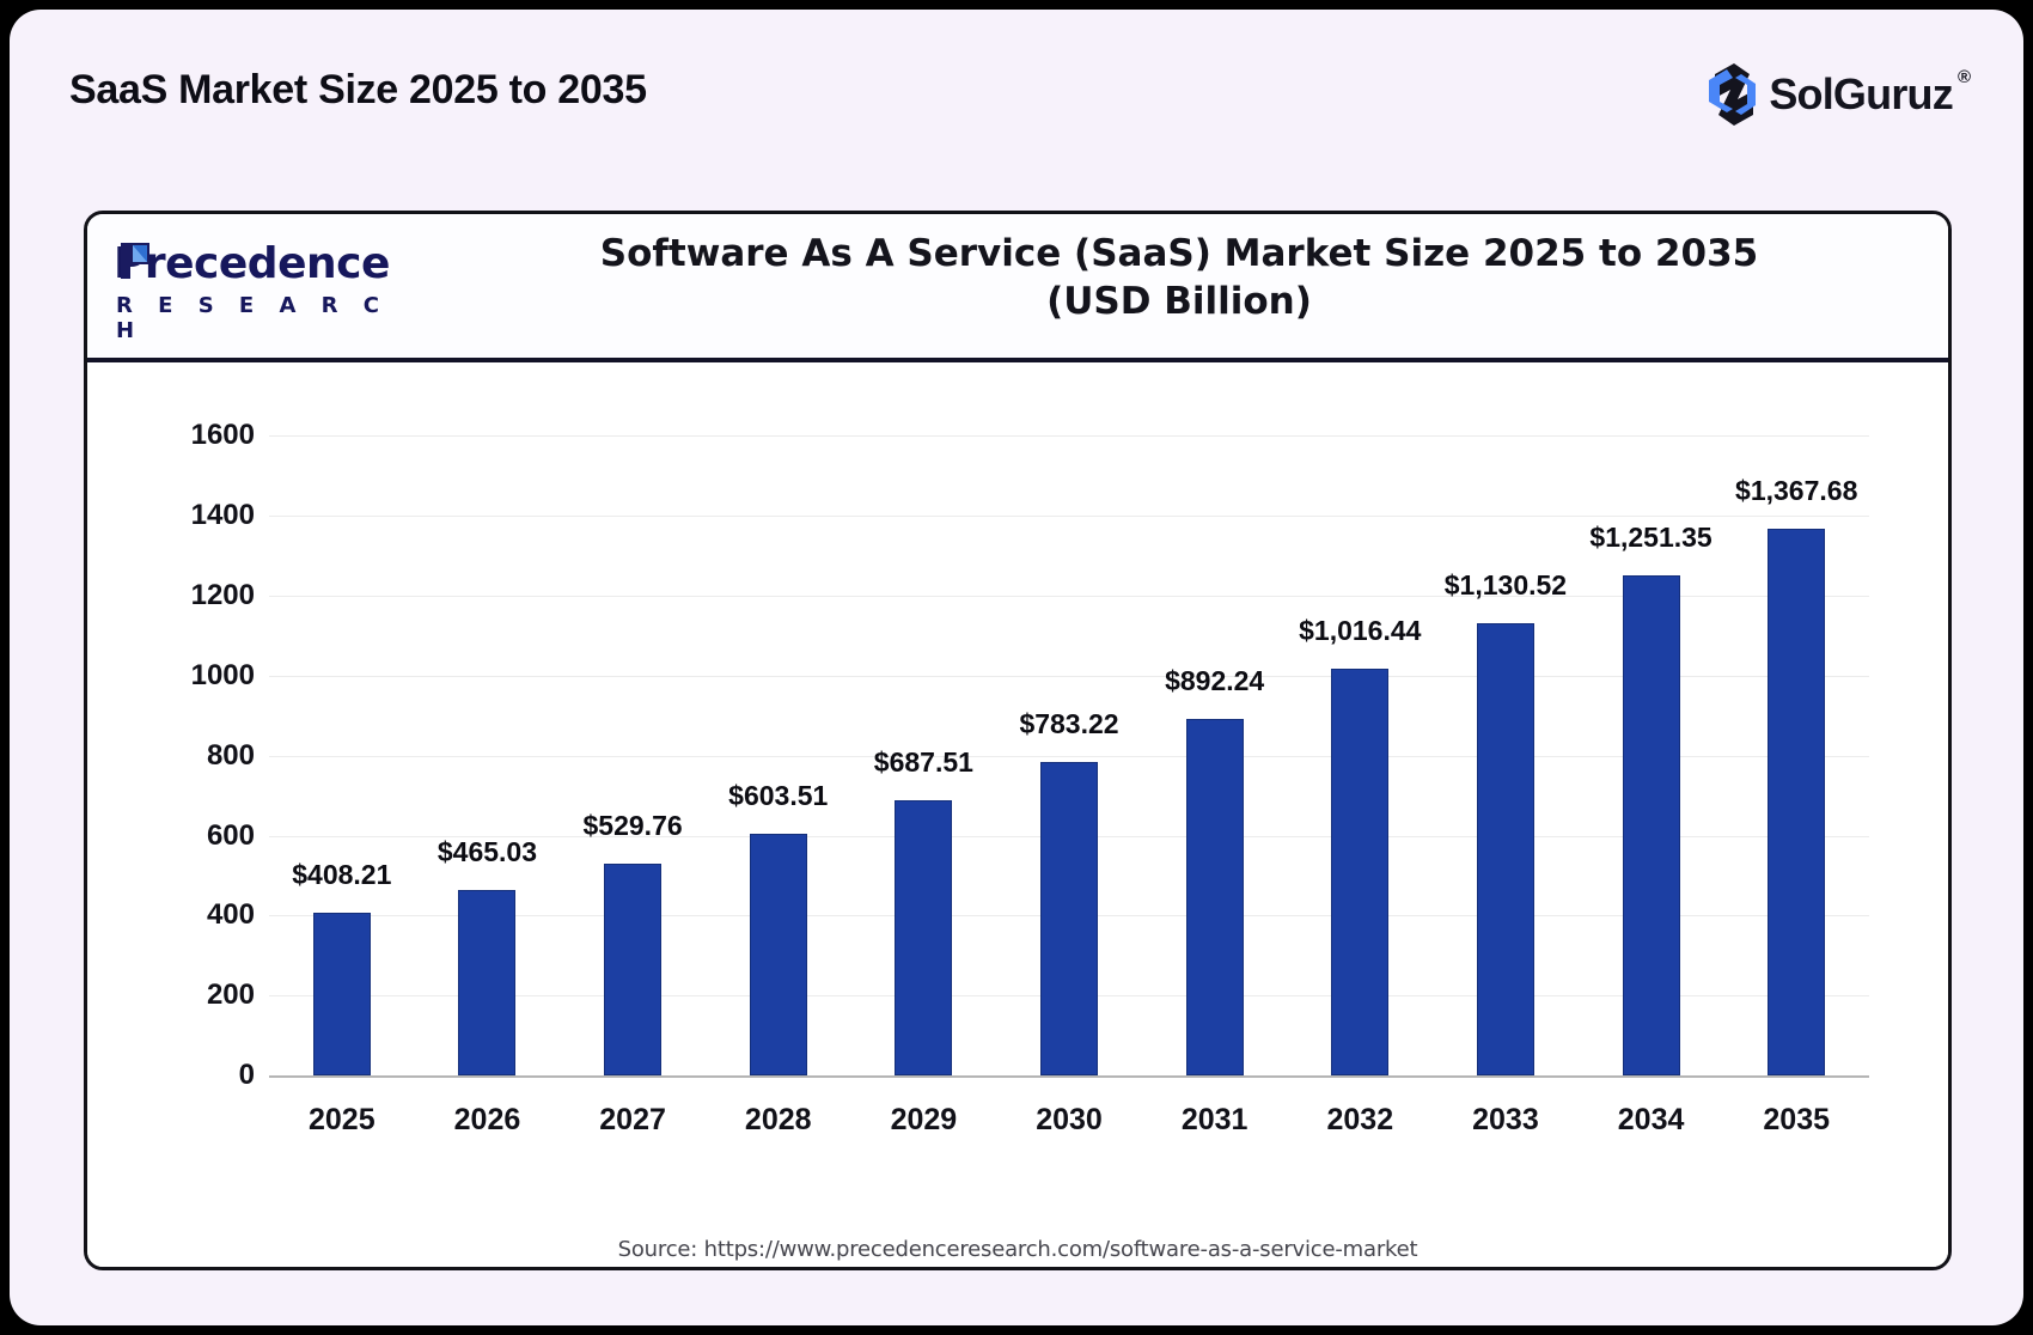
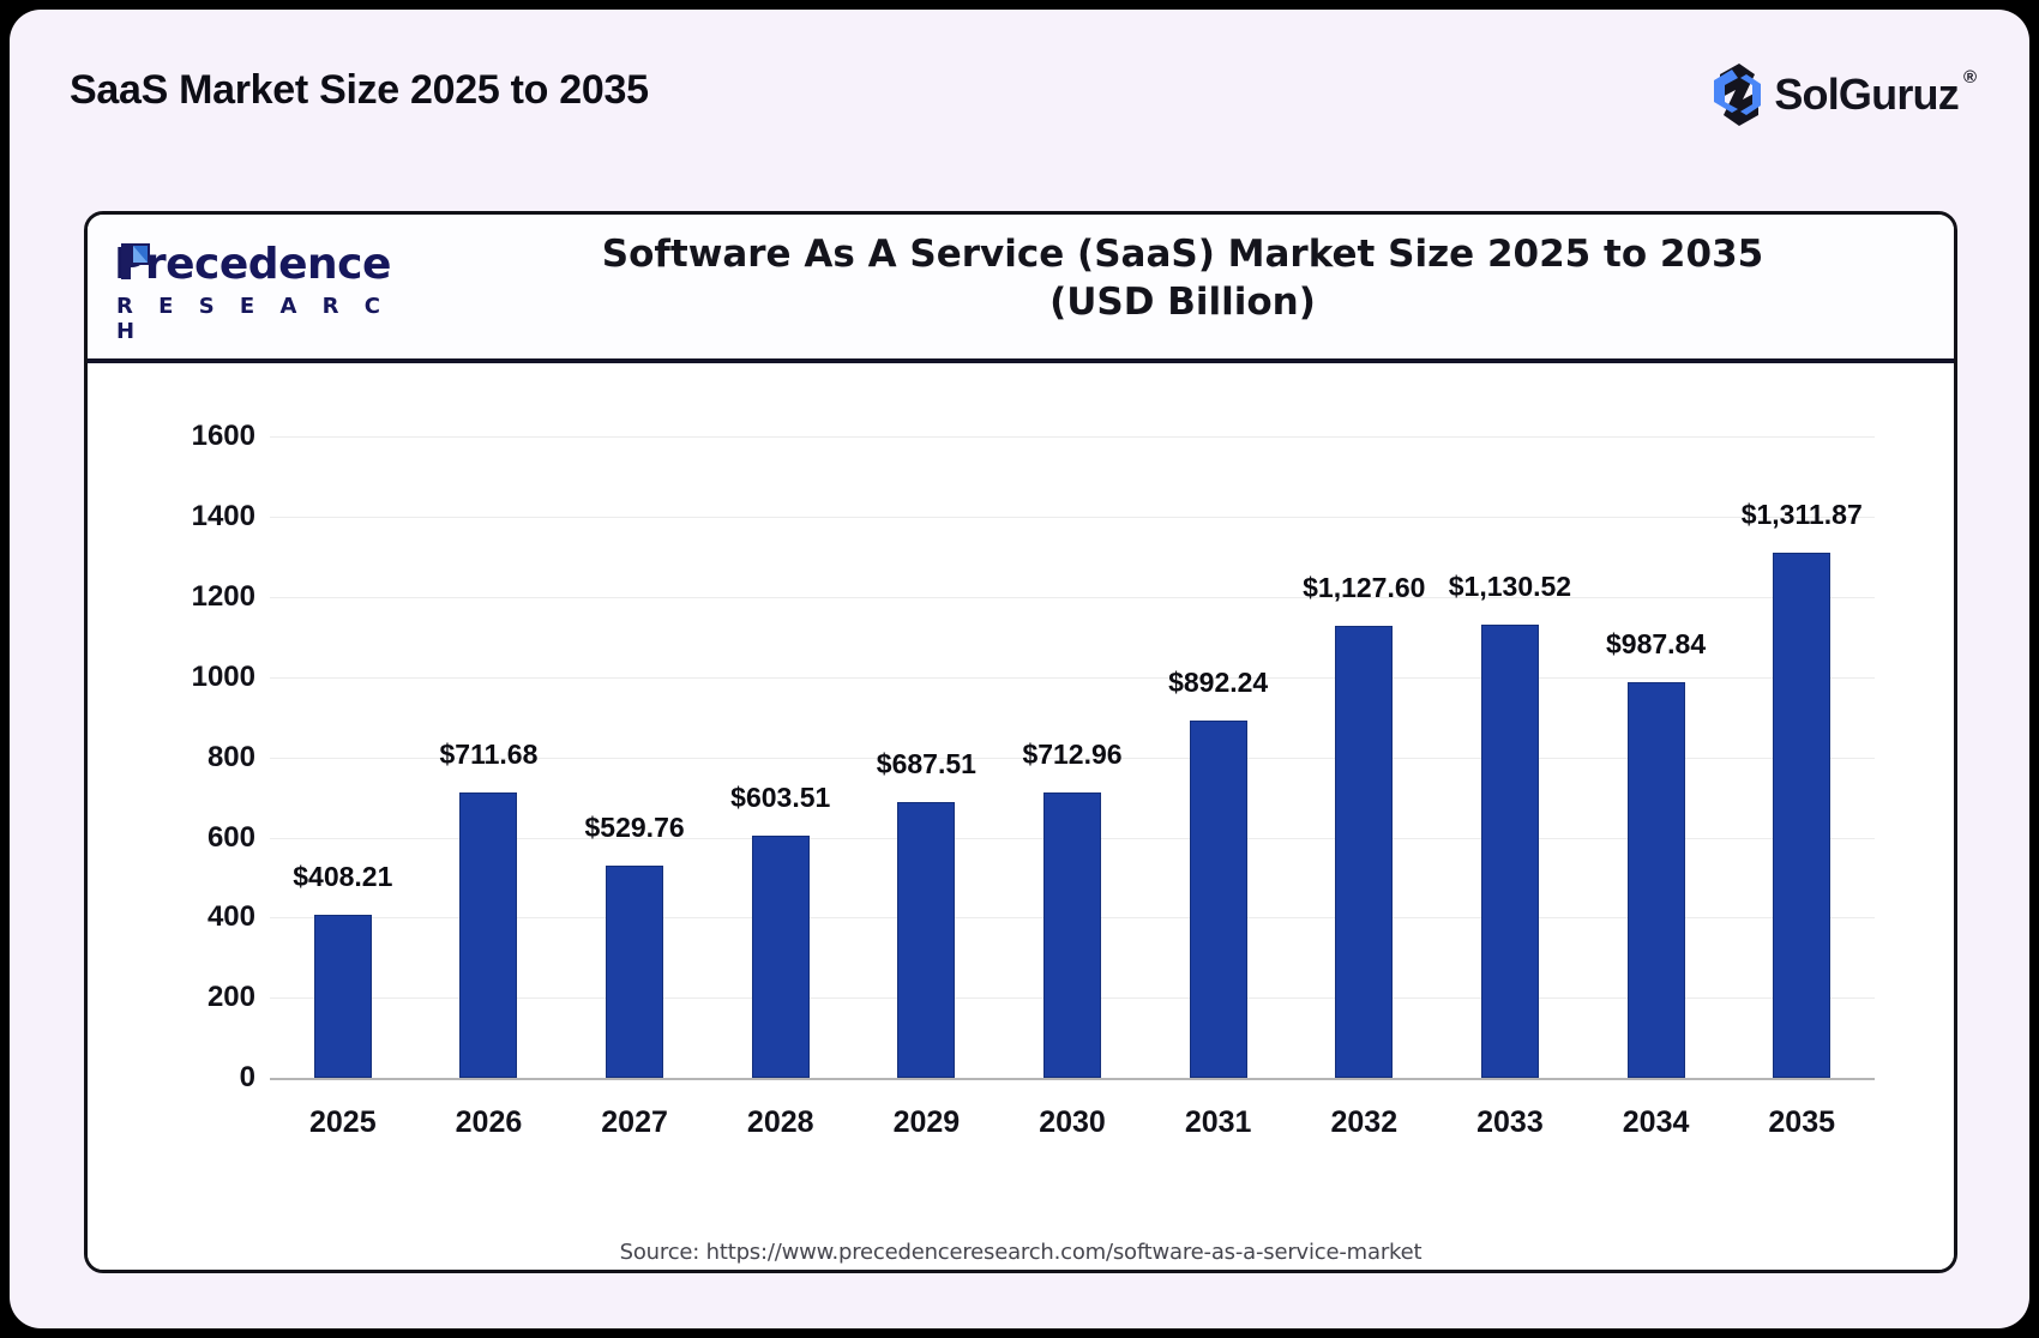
2026: $465.03 -> $711.68
2030: $783.22 -> $712.96
2032: $1,016.44 -> $1,127.60
2034: $1,251.35 -> $987.84
2035: $1,367.68 -> $1,311.87
